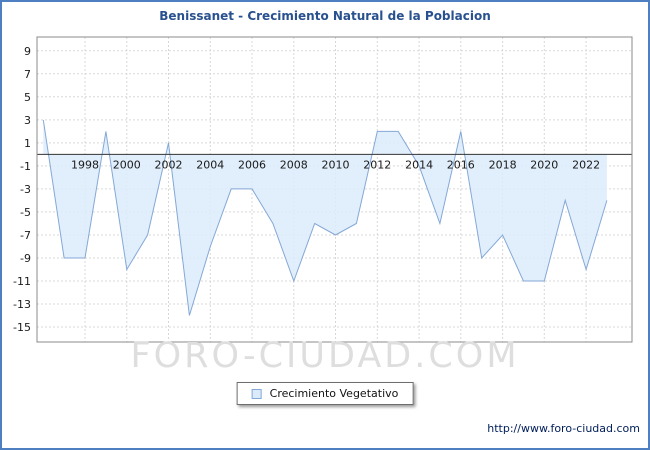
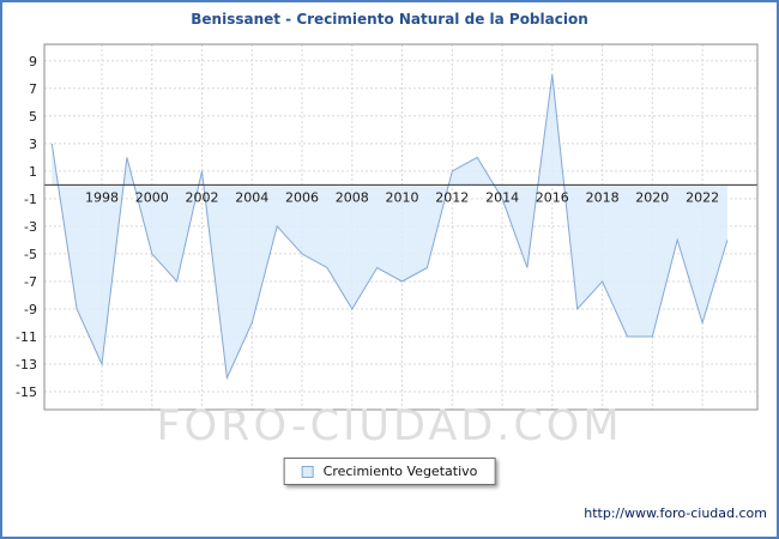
1998: -9 -> -13
2000: -10 -> -5
2004: -8 -> -10
2006: -3 -> -5
2008: -11 -> -9
2012: 2 -> 1
2016: 2 -> 8
